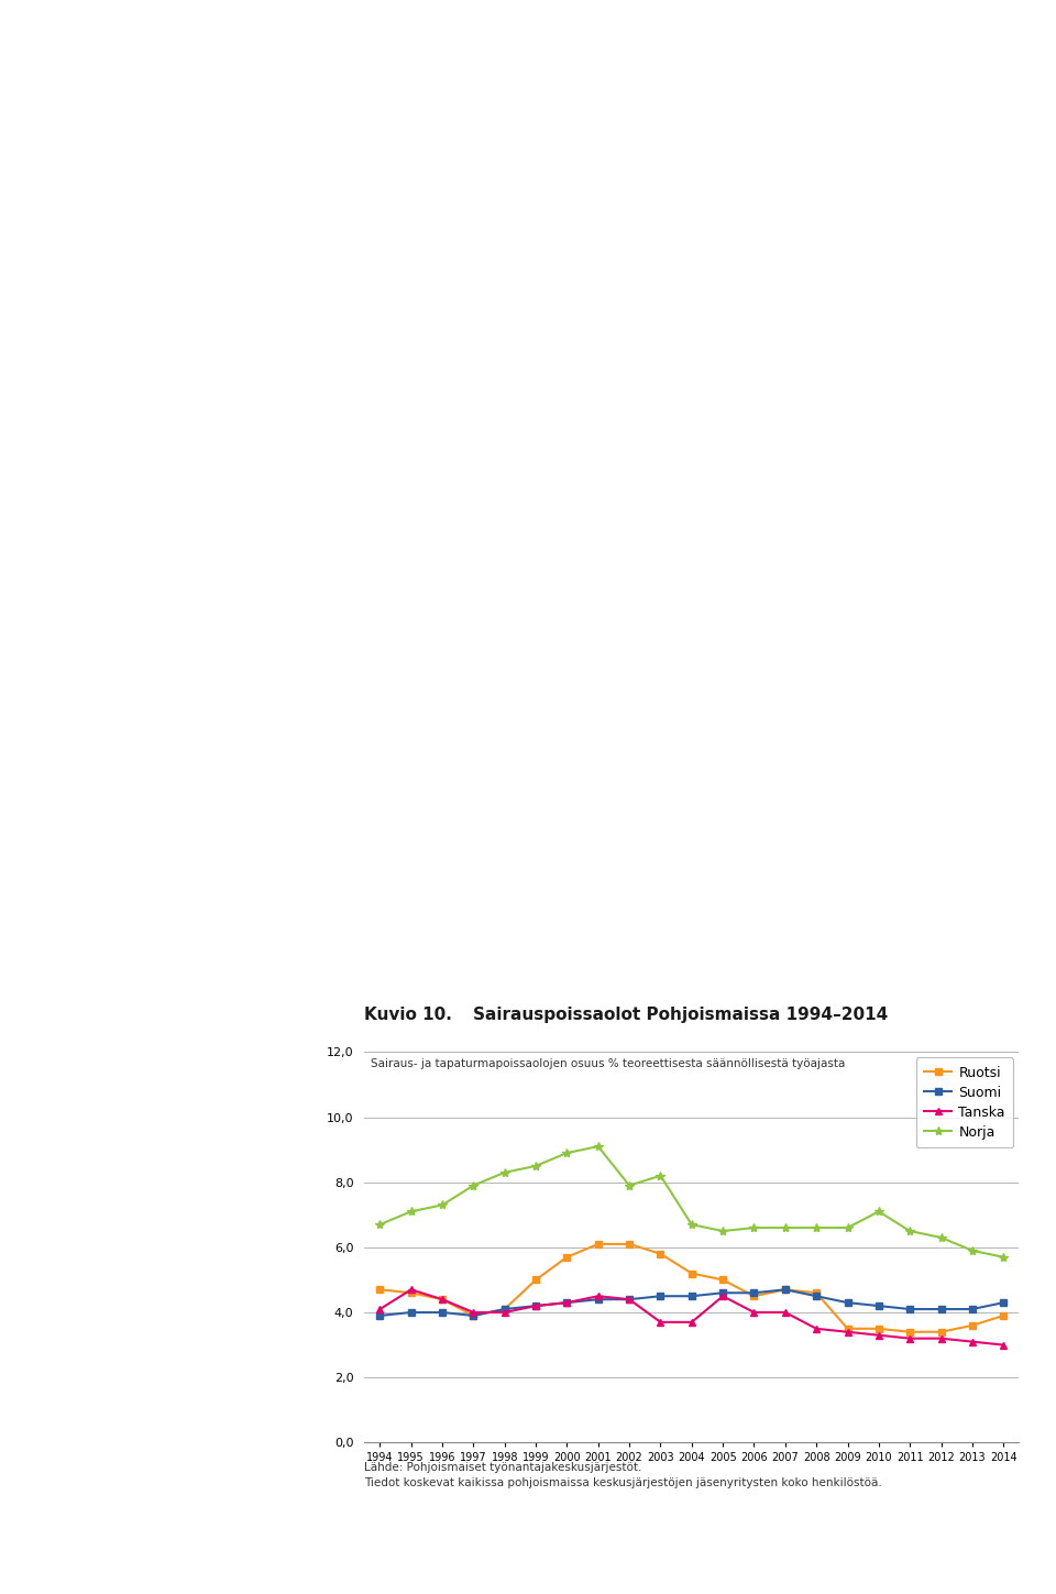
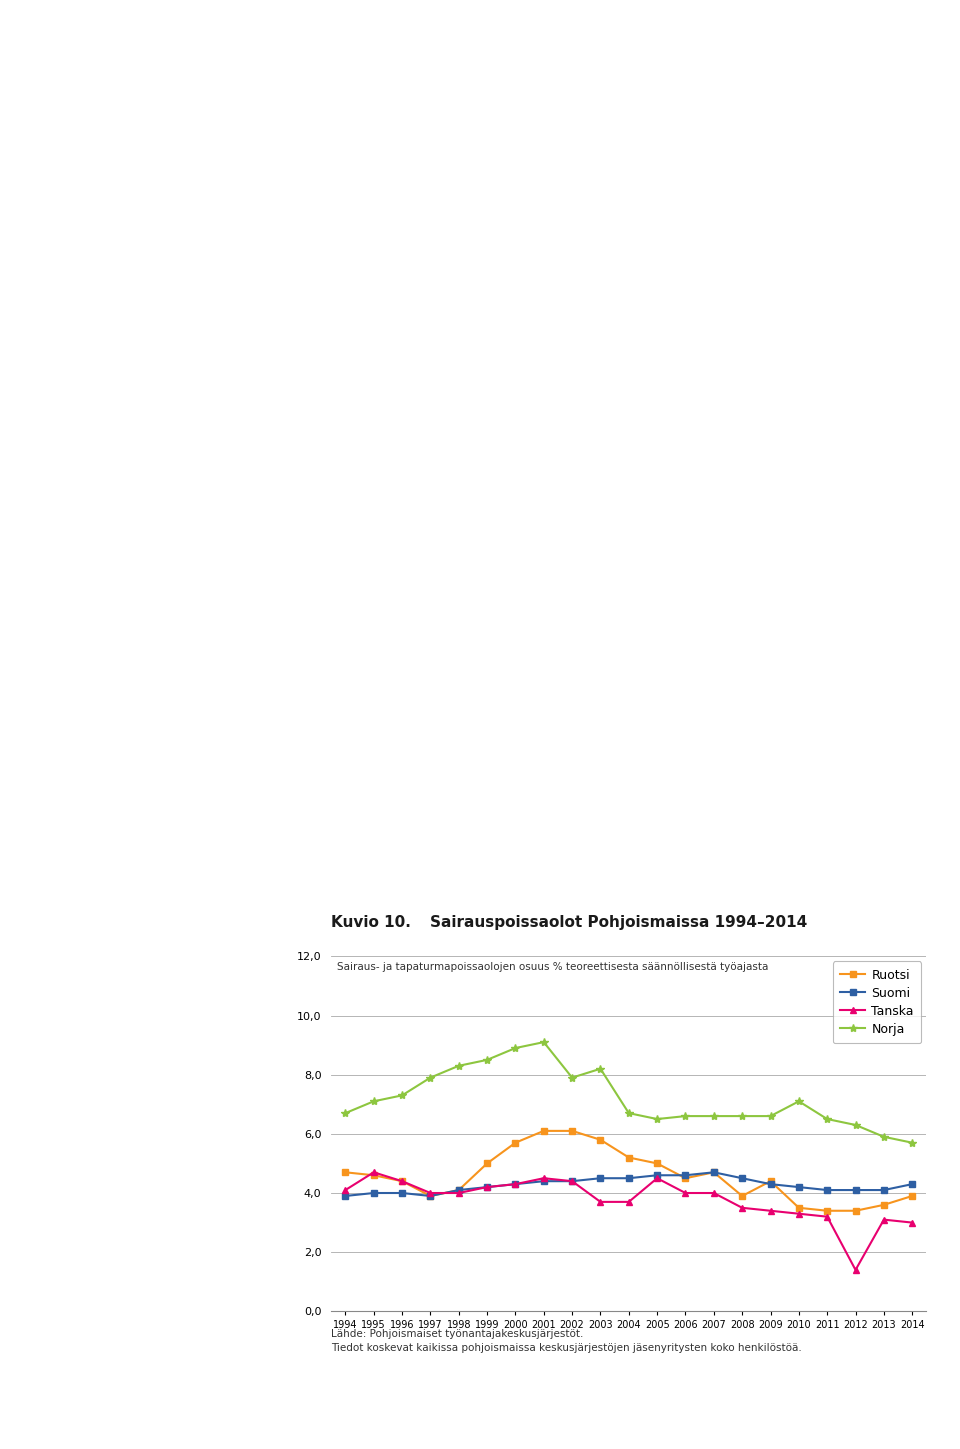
Ruotsi/2008: 4,6 -> 3,9
Ruotsi/2009: 3,5 -> 4,4
Tanska/2012: 3,2 -> 1,4
